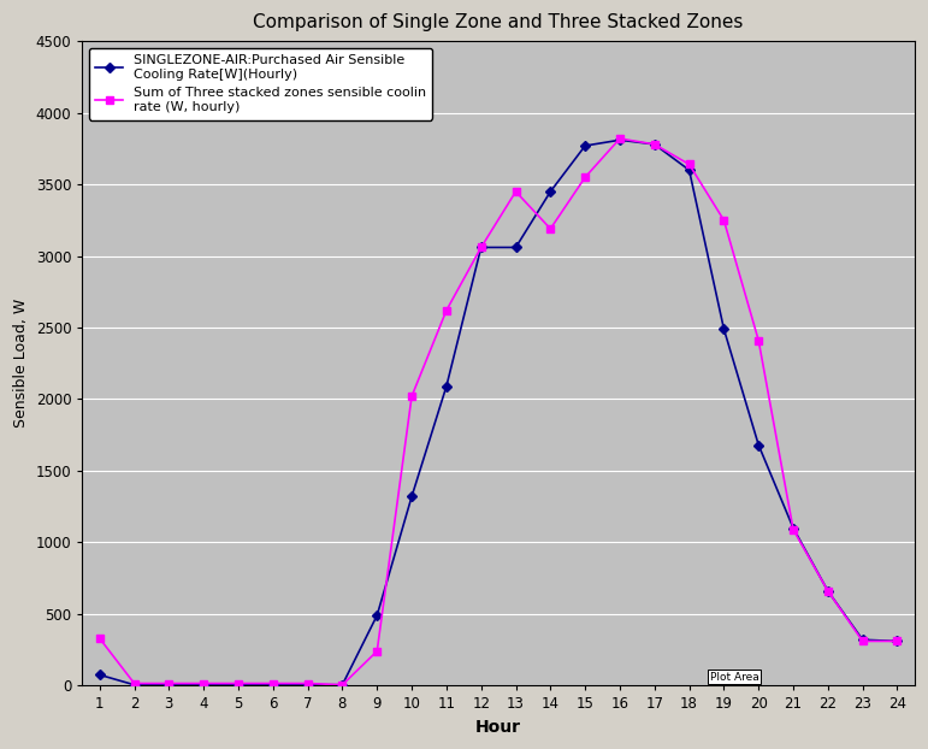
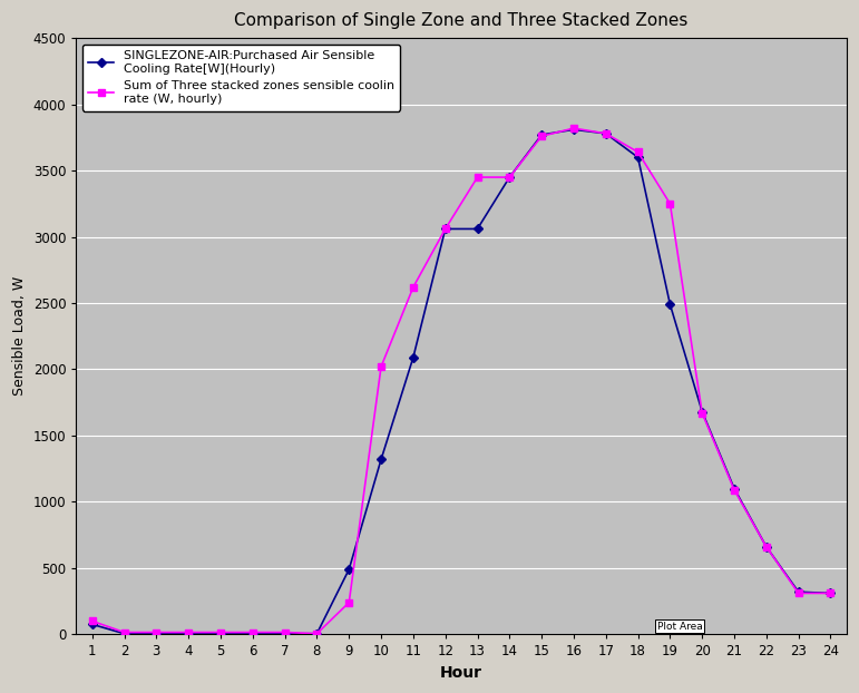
Sum of Three stacked zones sensible coolin rate (W, hourly)/1: 330 -> 100
Sum of Three stacked zones sensible coolin rate (W, hourly)/14: 3190 -> 3450
Sum of Three stacked zones sensible coolin rate (W, hourly)/15: 3550 -> 3760
Sum of Three stacked zones sensible coolin rate (W, hourly)/20: 2410 -> 1670
